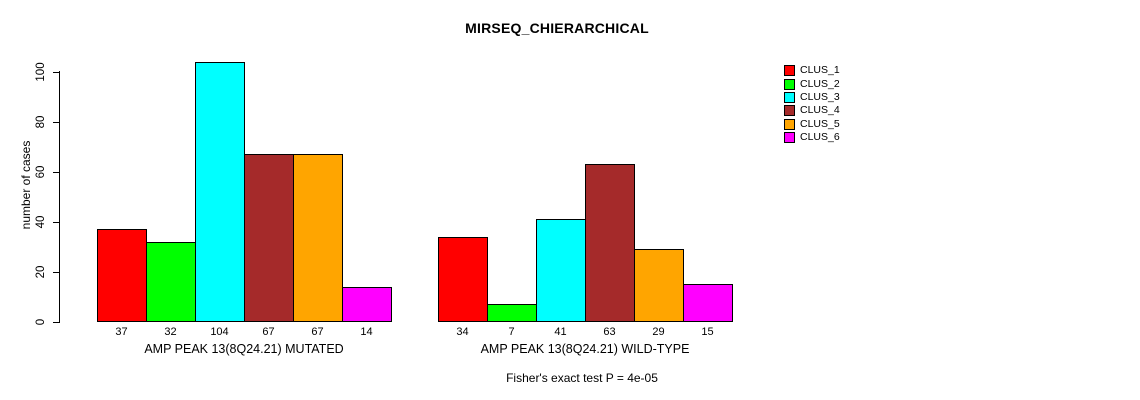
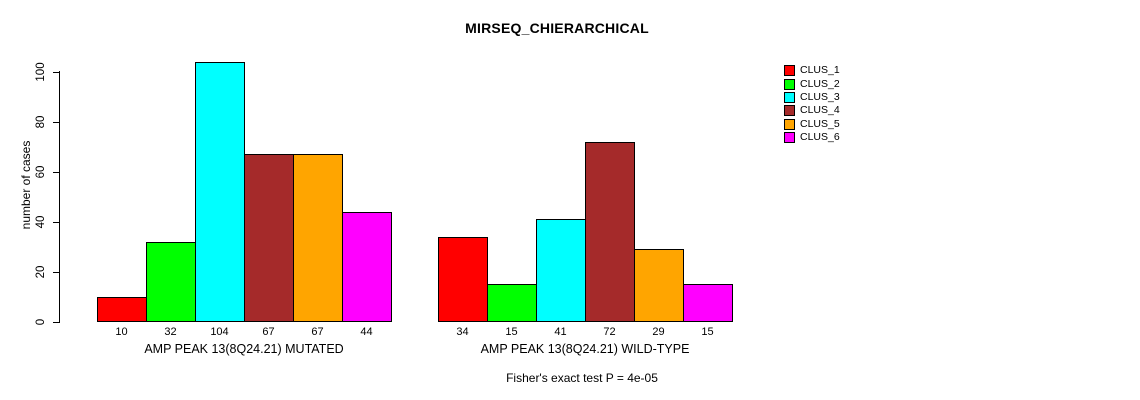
CLUS_1/AMP PEAK 13(8Q24.21) MUTATED: 37 -> 10
CLUS_6/AMP PEAK 13(8Q24.21) MUTATED: 14 -> 44
CLUS_2/AMP PEAK 13(8Q24.21) WILD-TYPE: 7 -> 15
CLUS_4/AMP PEAK 13(8Q24.21) WILD-TYPE: 63 -> 72
